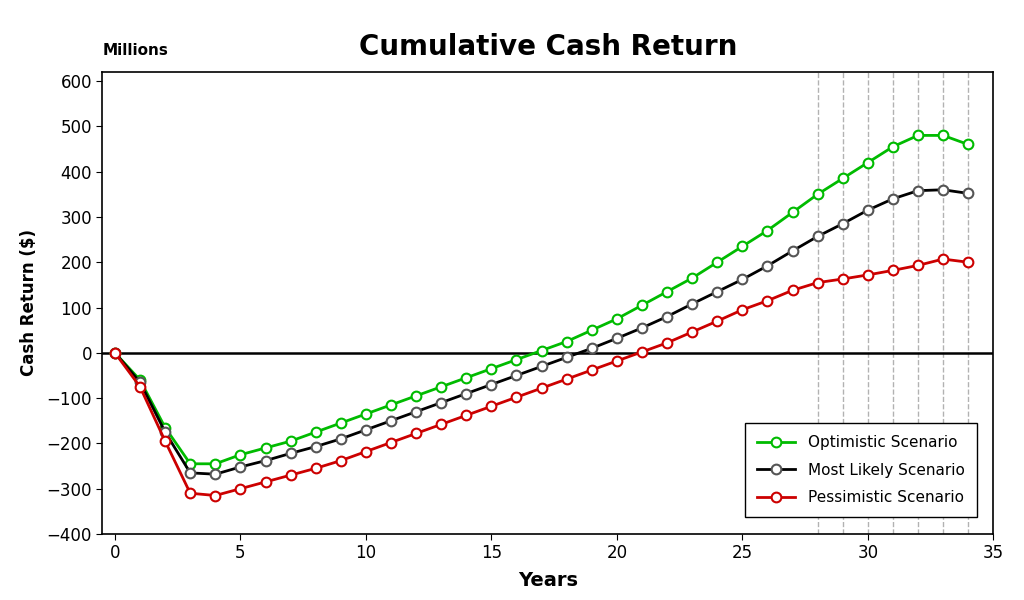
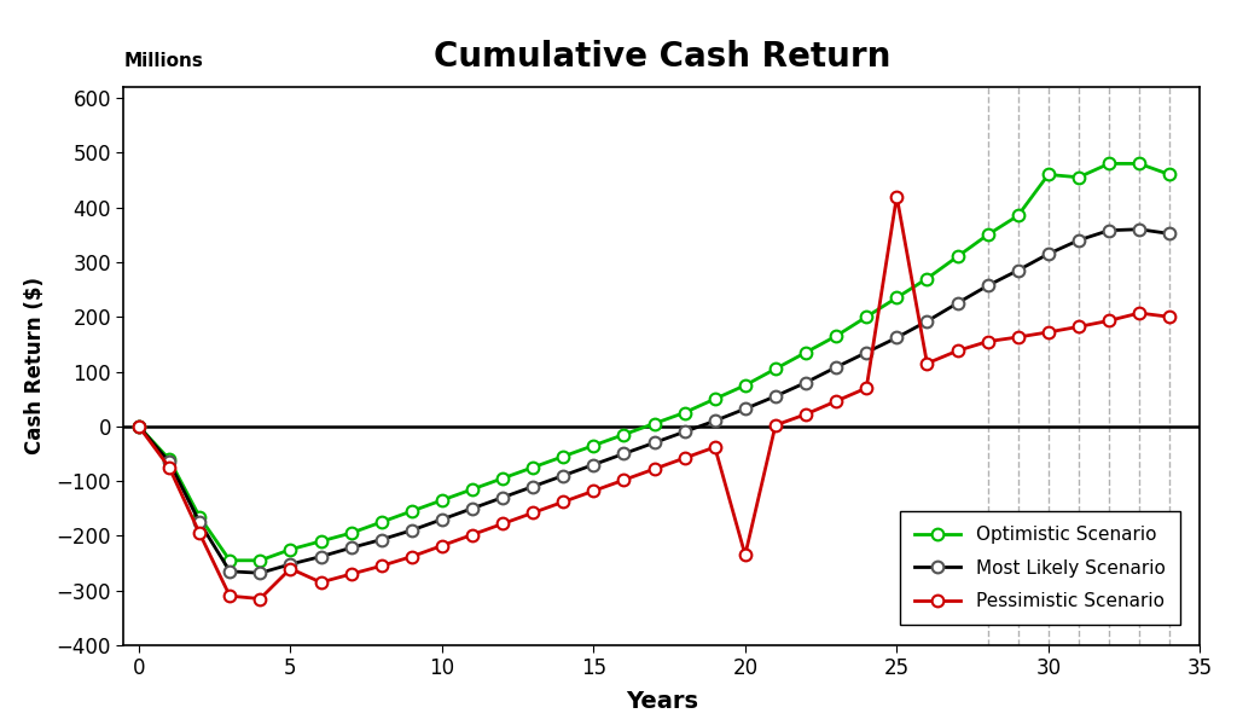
Pessimistic Scenario/5: -300 -> -260
Pessimistic Scenario/20: -18 -> -235
Pessimistic Scenario/25: 95 -> 420
Optimistic Scenario/30: 420 -> 460
